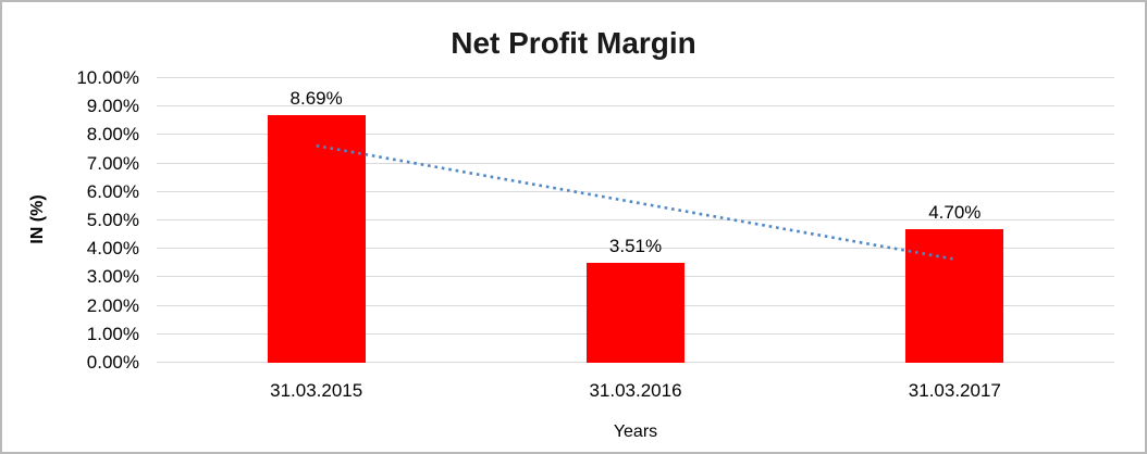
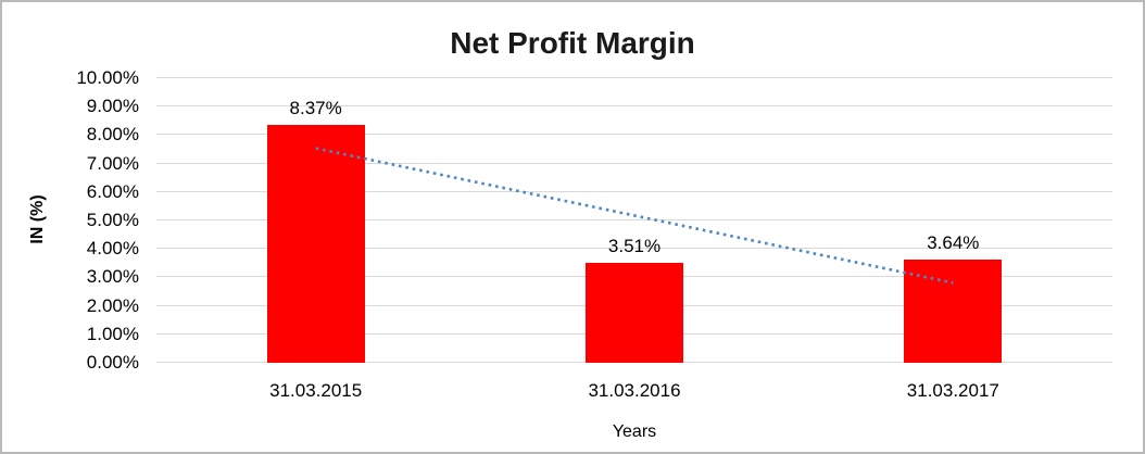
31.03.2015: 8.69% -> 8.37%
31.03.2017: 4.70% -> 3.64%
